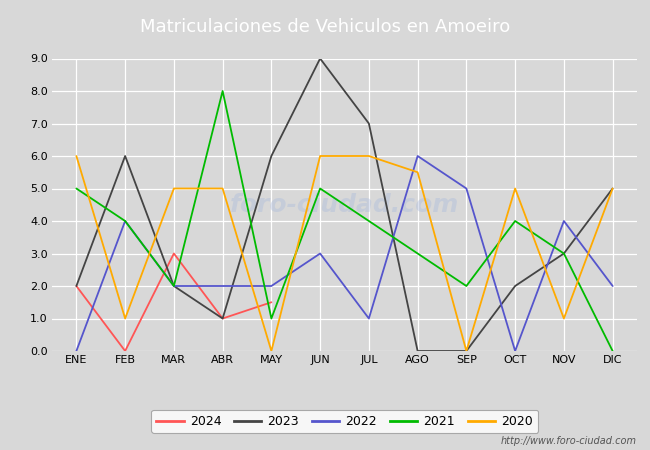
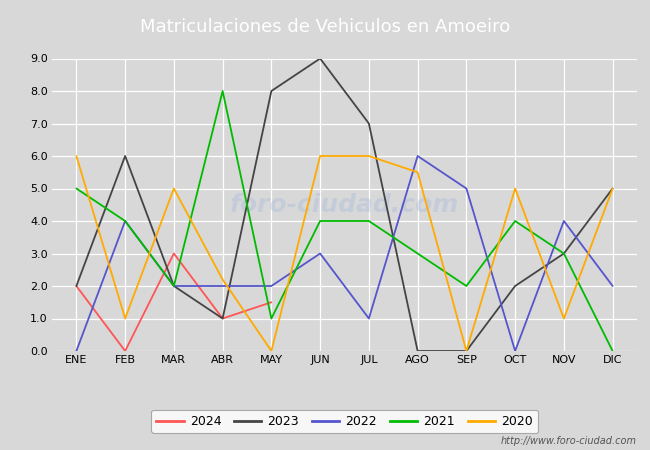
2020/ABR: 5.0 -> 2.2
2023/MAY: 6 -> 8
2021/JUN: 5 -> 4
